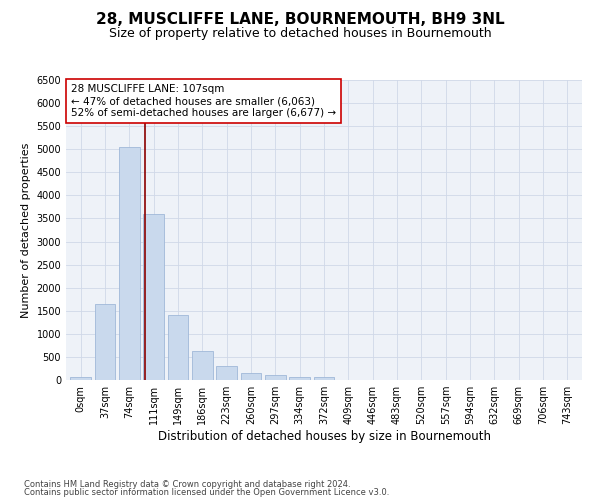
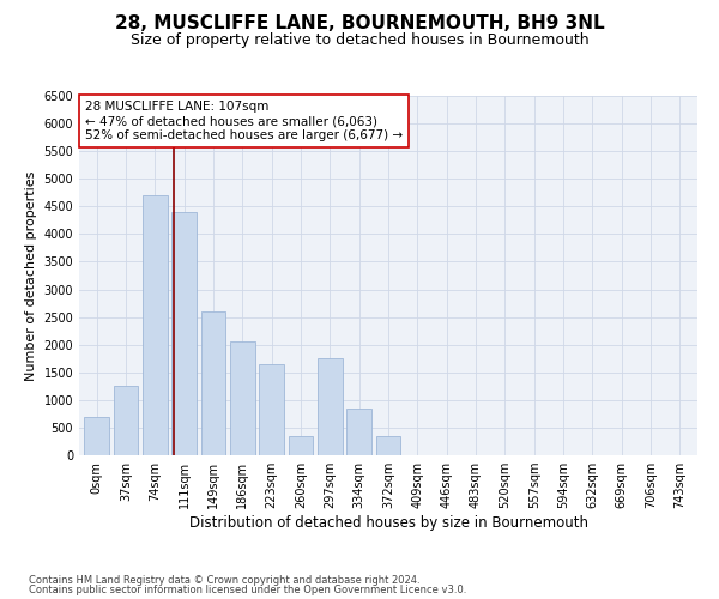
0sqm: 80 -> 700
37sqm: 1650 -> 1250
74sqm: 5050 -> 4700
111sqm: 3600 -> 4400
149sqm: 1400 -> 2600
186sqm: 620 -> 2050
223sqm: 300 -> 1650
260sqm: 150 -> 350
297sqm: 100 -> 1750
334sqm: 80 -> 850
372sqm: 80 -> 350
